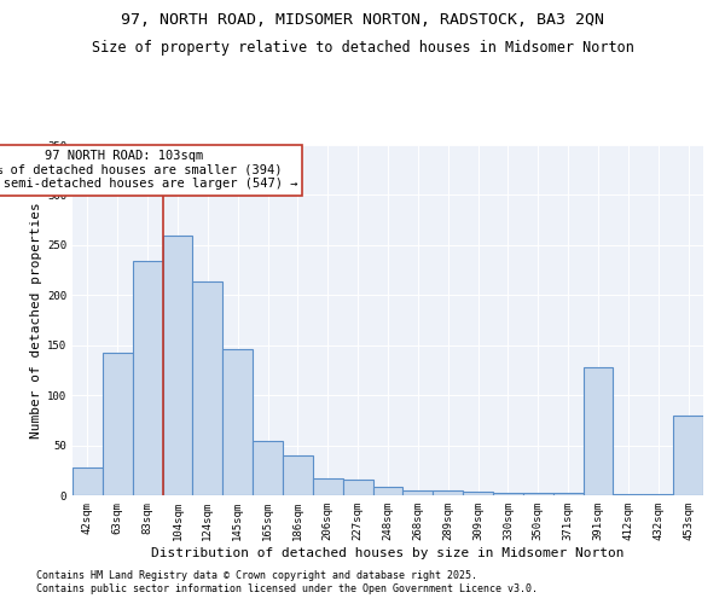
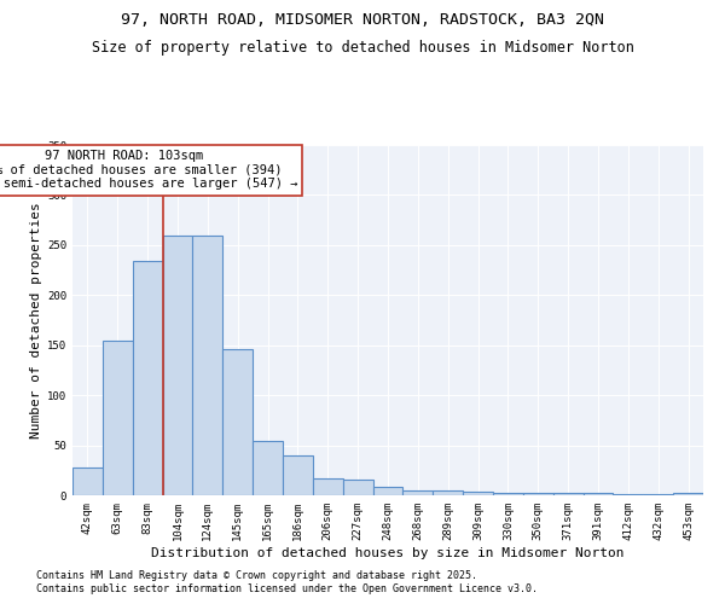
63sqm: 142 -> 155
124sqm: 214 -> 260
391sqm: 128 -> 2
453sqm: 80 -> 3
